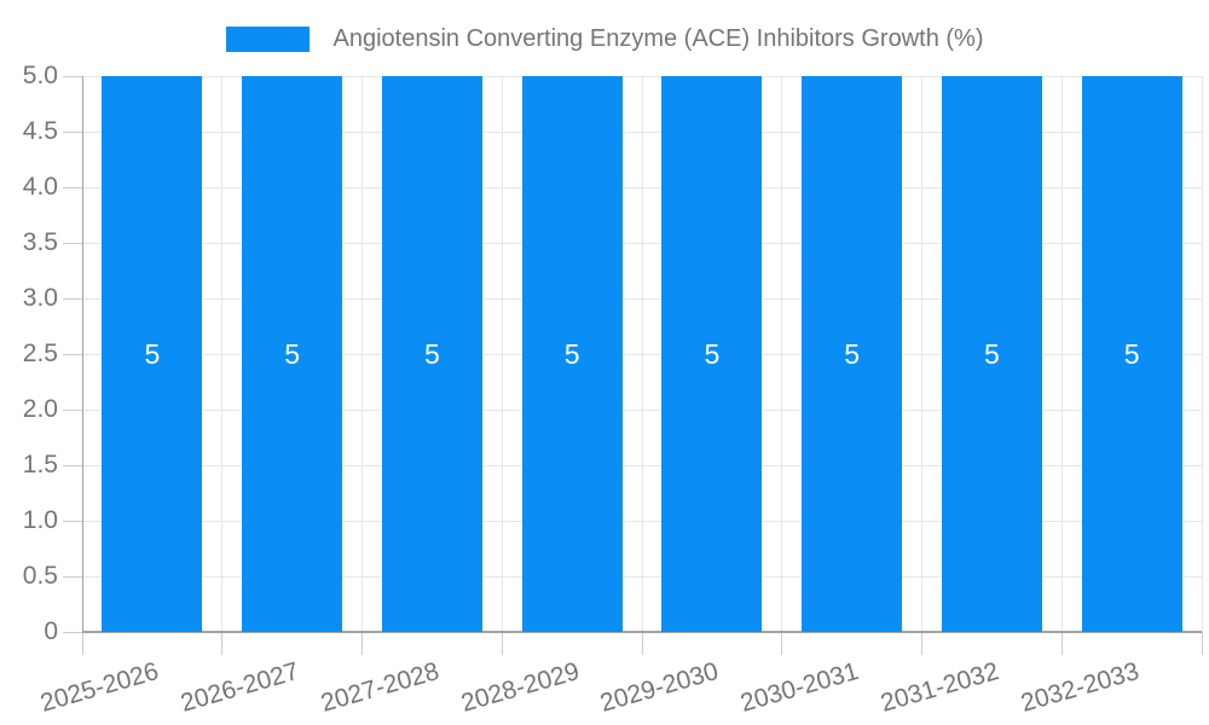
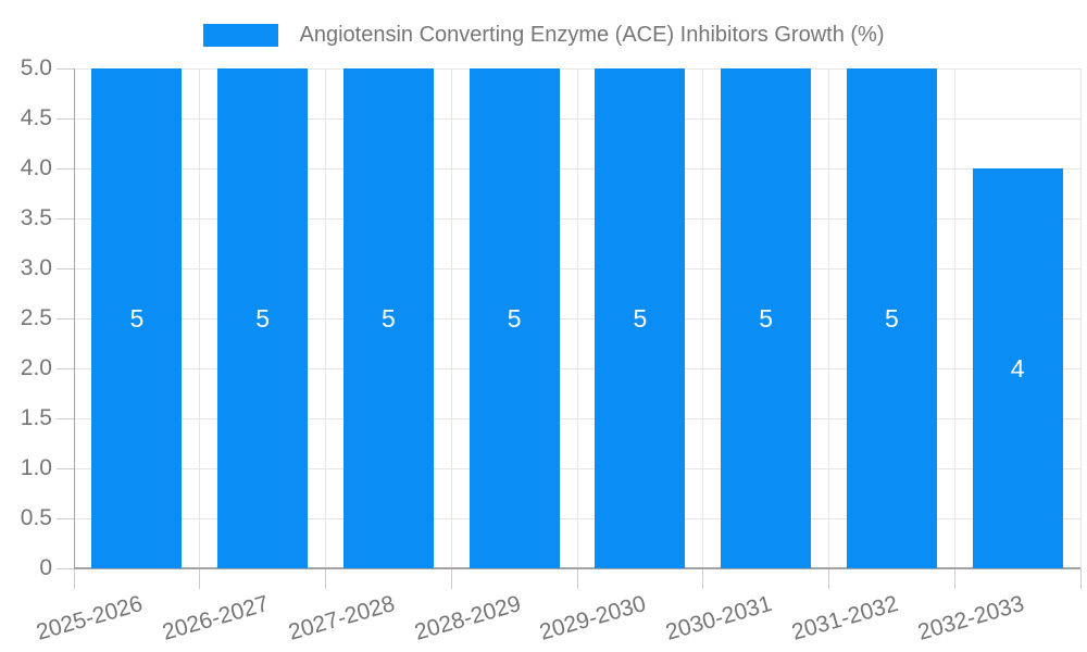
2032-2033: 5 -> 4
